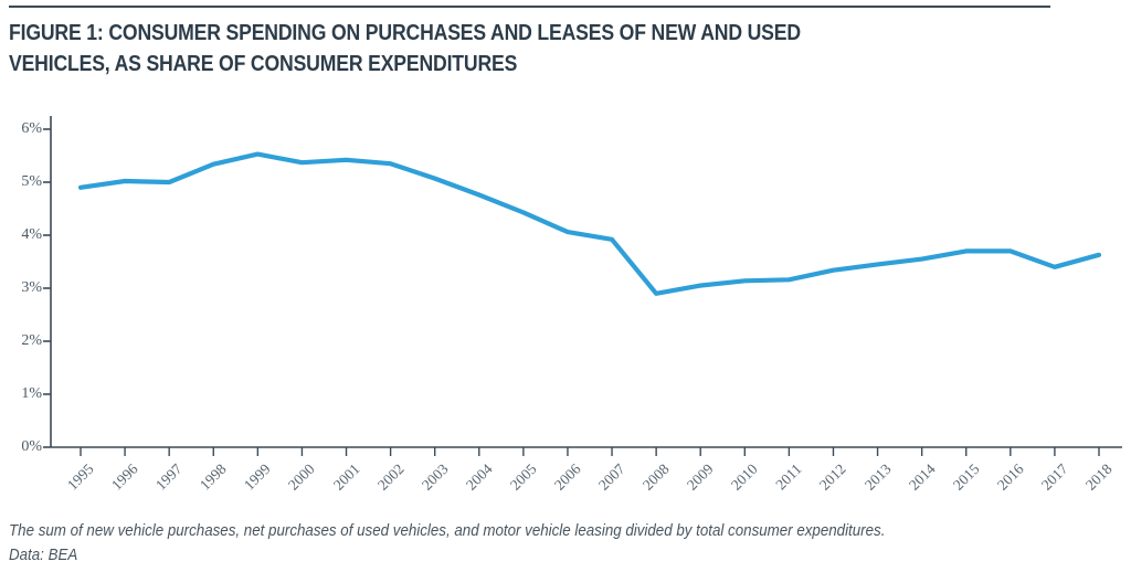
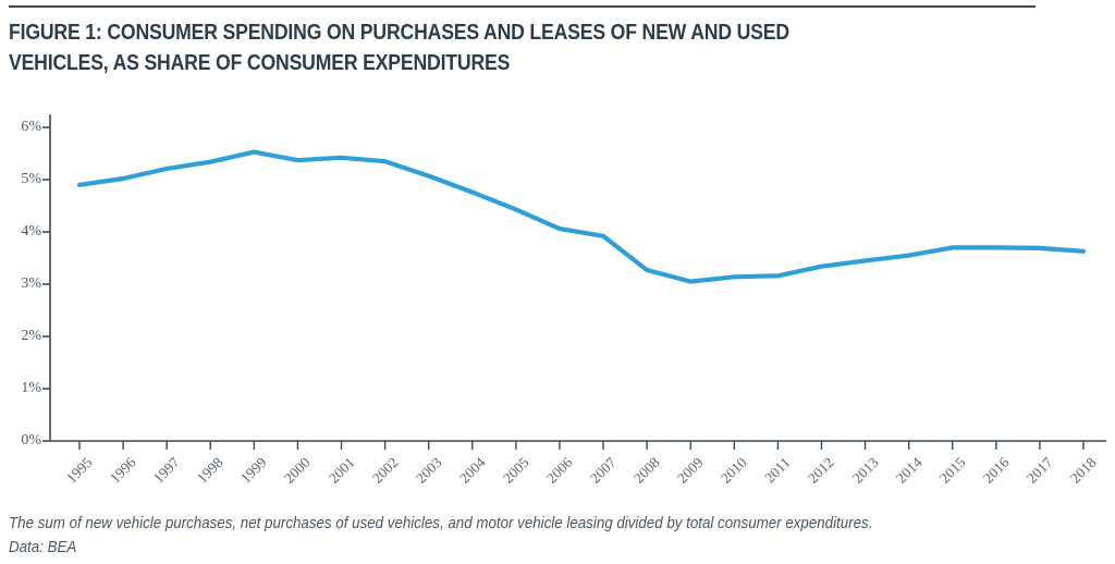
1997: 5.0% -> 5.2%
2008: 2.9% -> 3.3%
2017: 3.4% -> 3.7%
